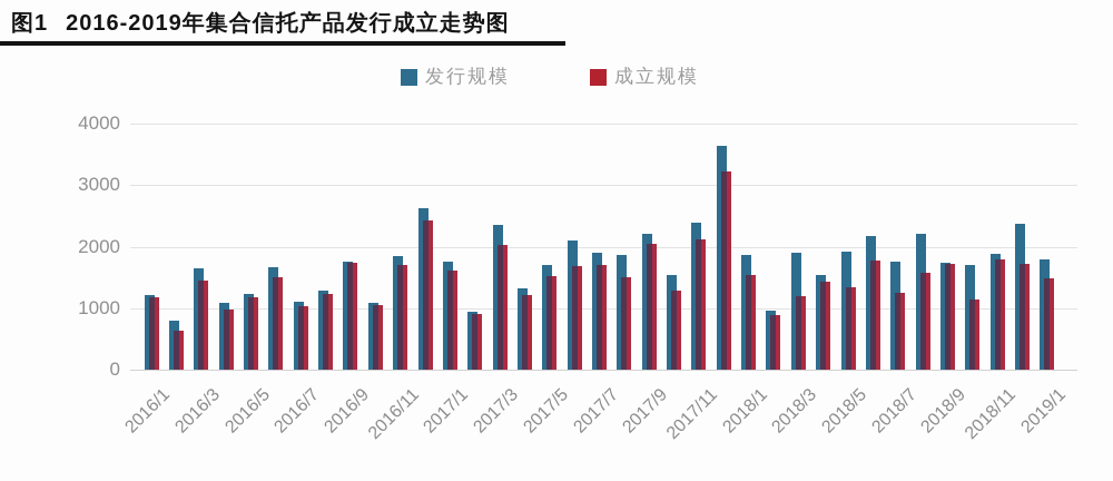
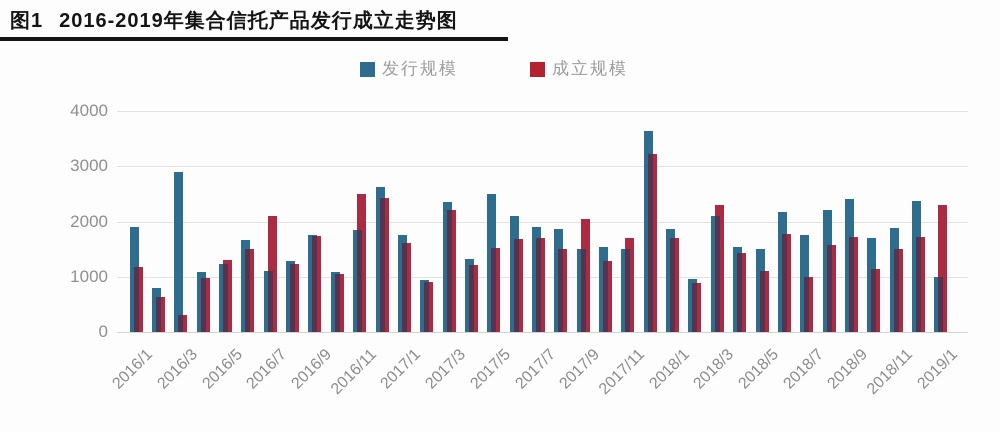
发行规模/2016/1: 1200 -> 1900
发行规模/2016/3: 1600 -> 2900
成立规模/2016/3: 1400 -> 300
成立规模/2016/5: 1200 -> 1300
成立规模/2016/7: 1000 -> 2100
成立规模/2016/11: 1700 -> 2500
成立规模/2017/3: 2000 -> 2200
发行规模/2017/5: 1700 -> 2500
发行规模/2017/9: 2200 -> 1500
发行规模/2017/11: 2400 -> 1500
成立规模/2017/11: 2100 -> 1700
成立规模/2018/1: 1500 -> 1700
发行规模/2018/3: 1900 -> 2100
成立规模/2018/3: 1200 -> 2300
发行规模/2018/5: 1900 -> 1500
成立规模/2018/5: 1300 -> 1100
成立规模/2018/7: 1200 -> 1000
发行规模/2018/9: 1700 -> 2400
成立规模/2018/11: 1800 -> 1500
发行规模/2019/1: 1800 -> 1000
成立规模/2019/1: 1500 -> 2300
